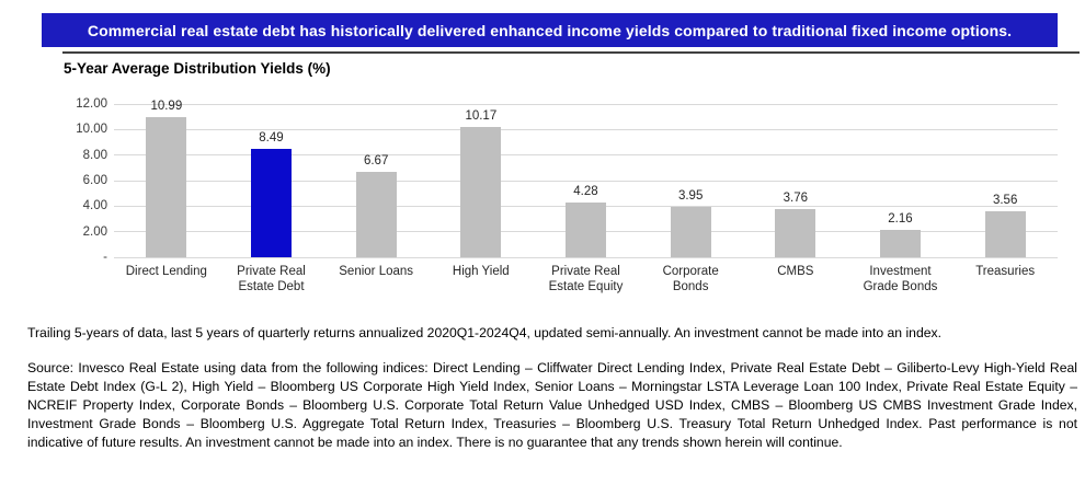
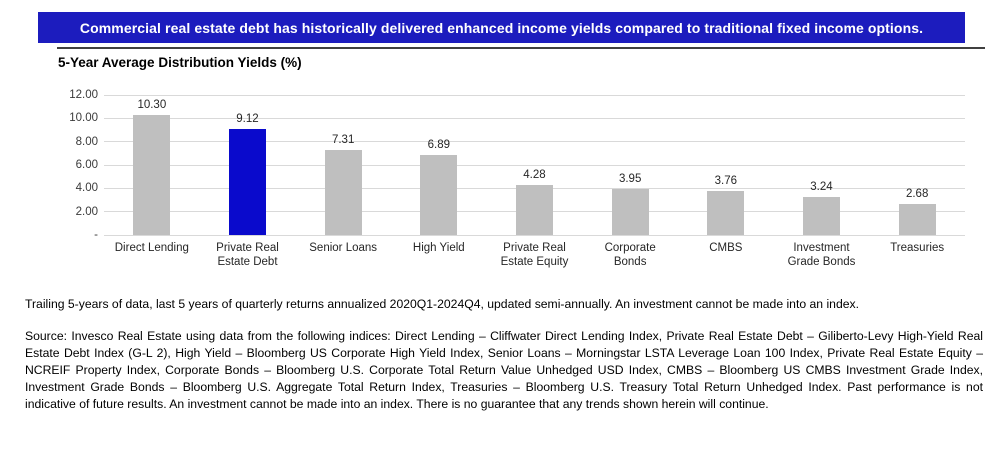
Direct Lending: 10.99 -> 10.30
Private Real Estate Debt: 8.49 -> 9.12
Senior Loans: 6.67 -> 7.31
High Yield: 10.17 -> 6.89
Investment Grade Bonds: 2.16 -> 3.24
Treasuries: 3.56 -> 2.68
